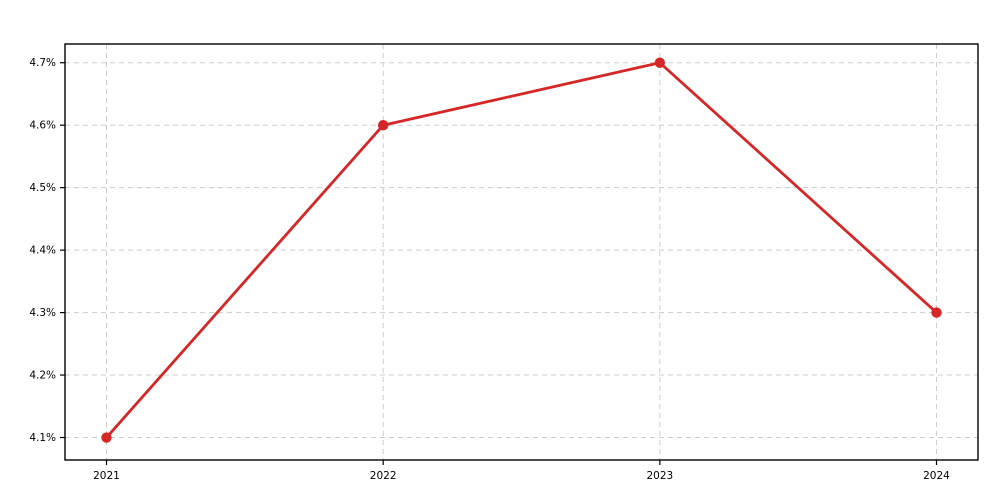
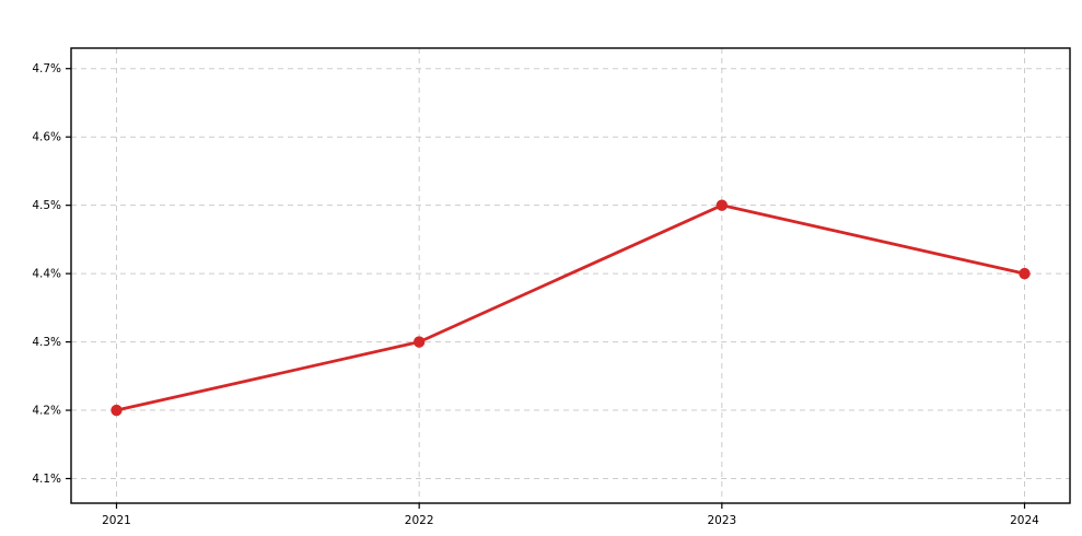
2021: 4.1% -> 4.2%
2022: 4.6% -> 4.3%
2023: 4.7% -> 4.5%
2024: 4.3% -> 4.4%
